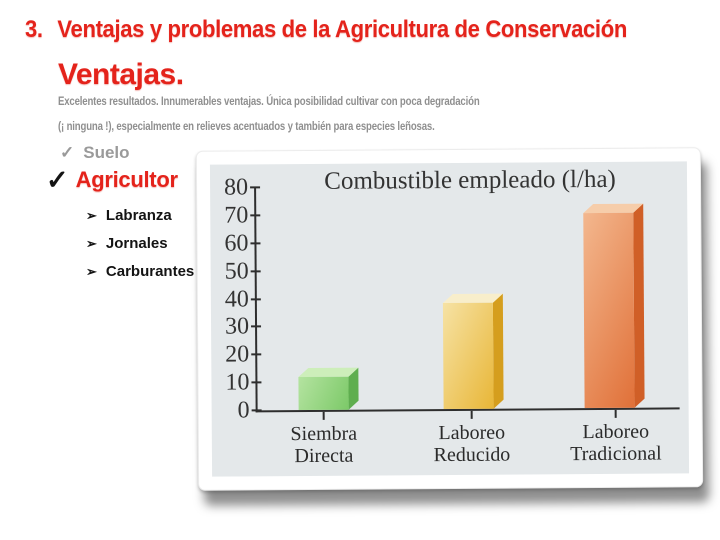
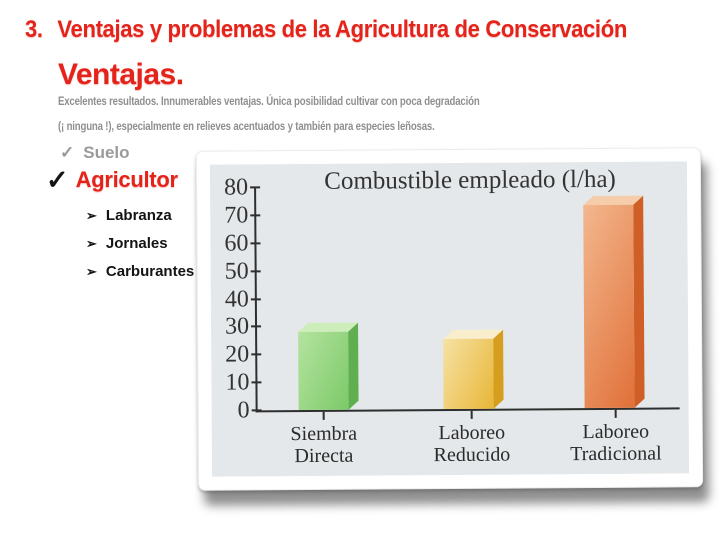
Siembra Directa: 12 -> 28
Laboreo Reducido: 38 -> 25
Laboreo Tradicional: 70 -> 73
